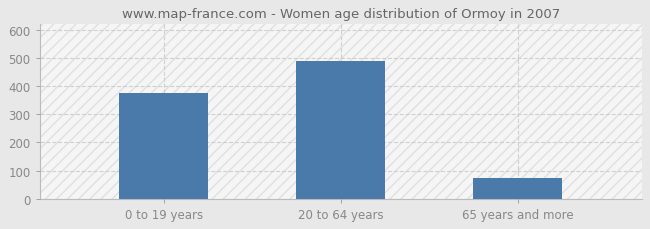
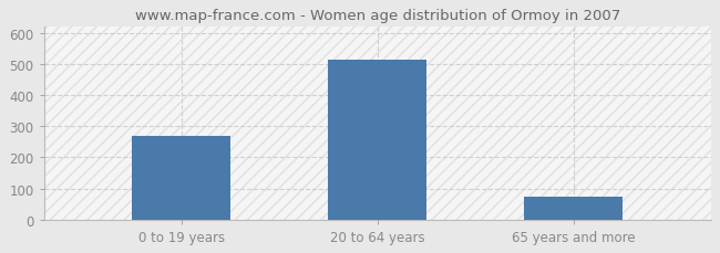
0 to 19 years: 375 -> 270
20 to 64 years: 490 -> 513
